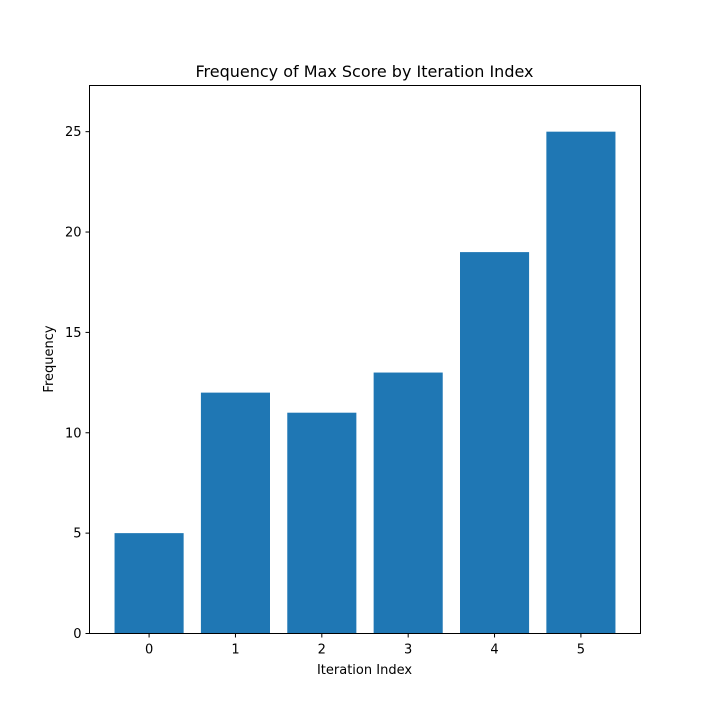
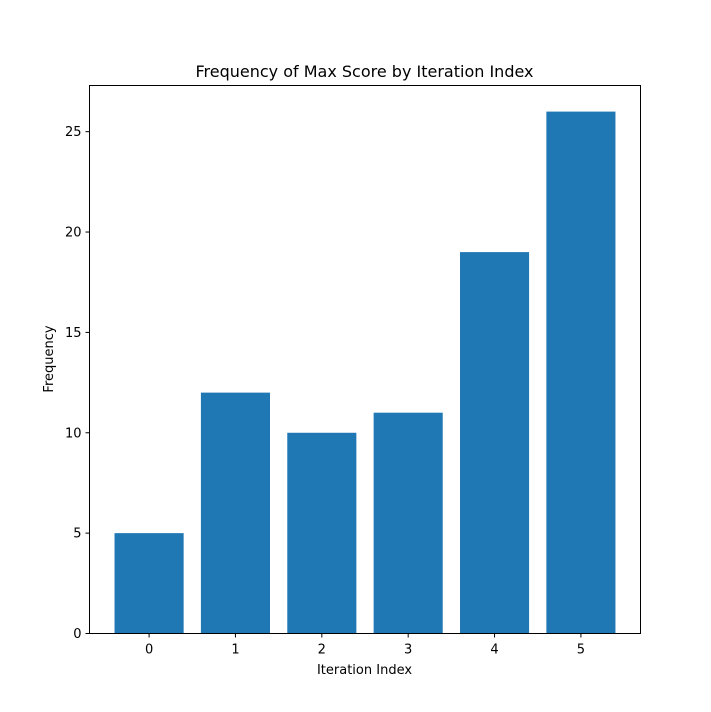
2: 11 -> 10
3: 13 -> 11
5: 25 -> 26
